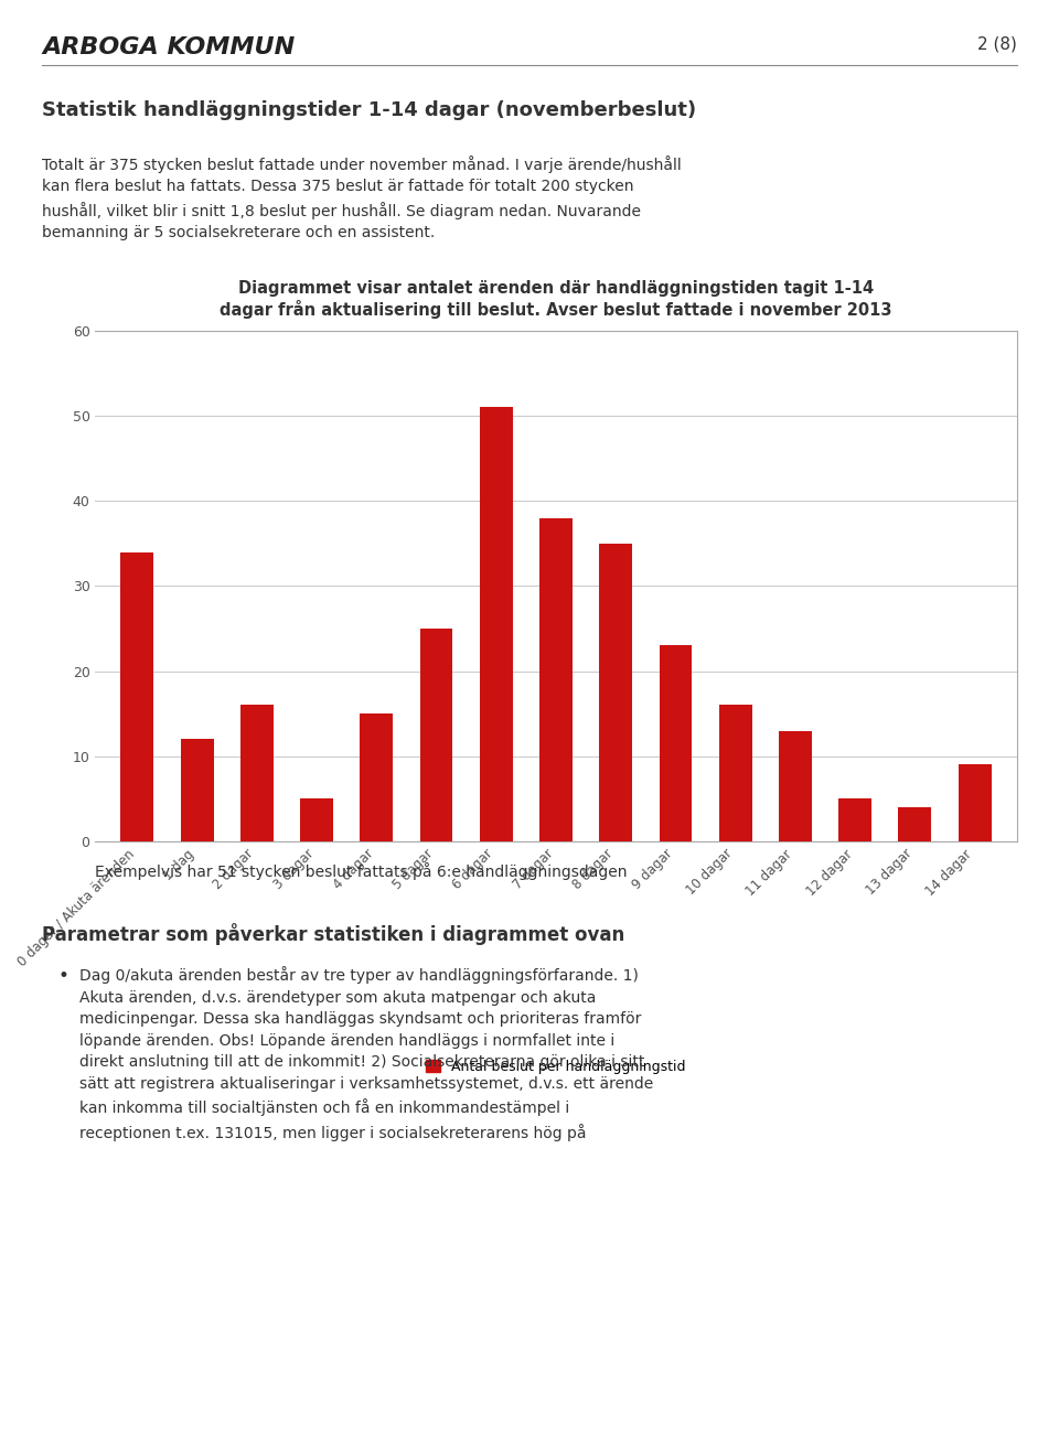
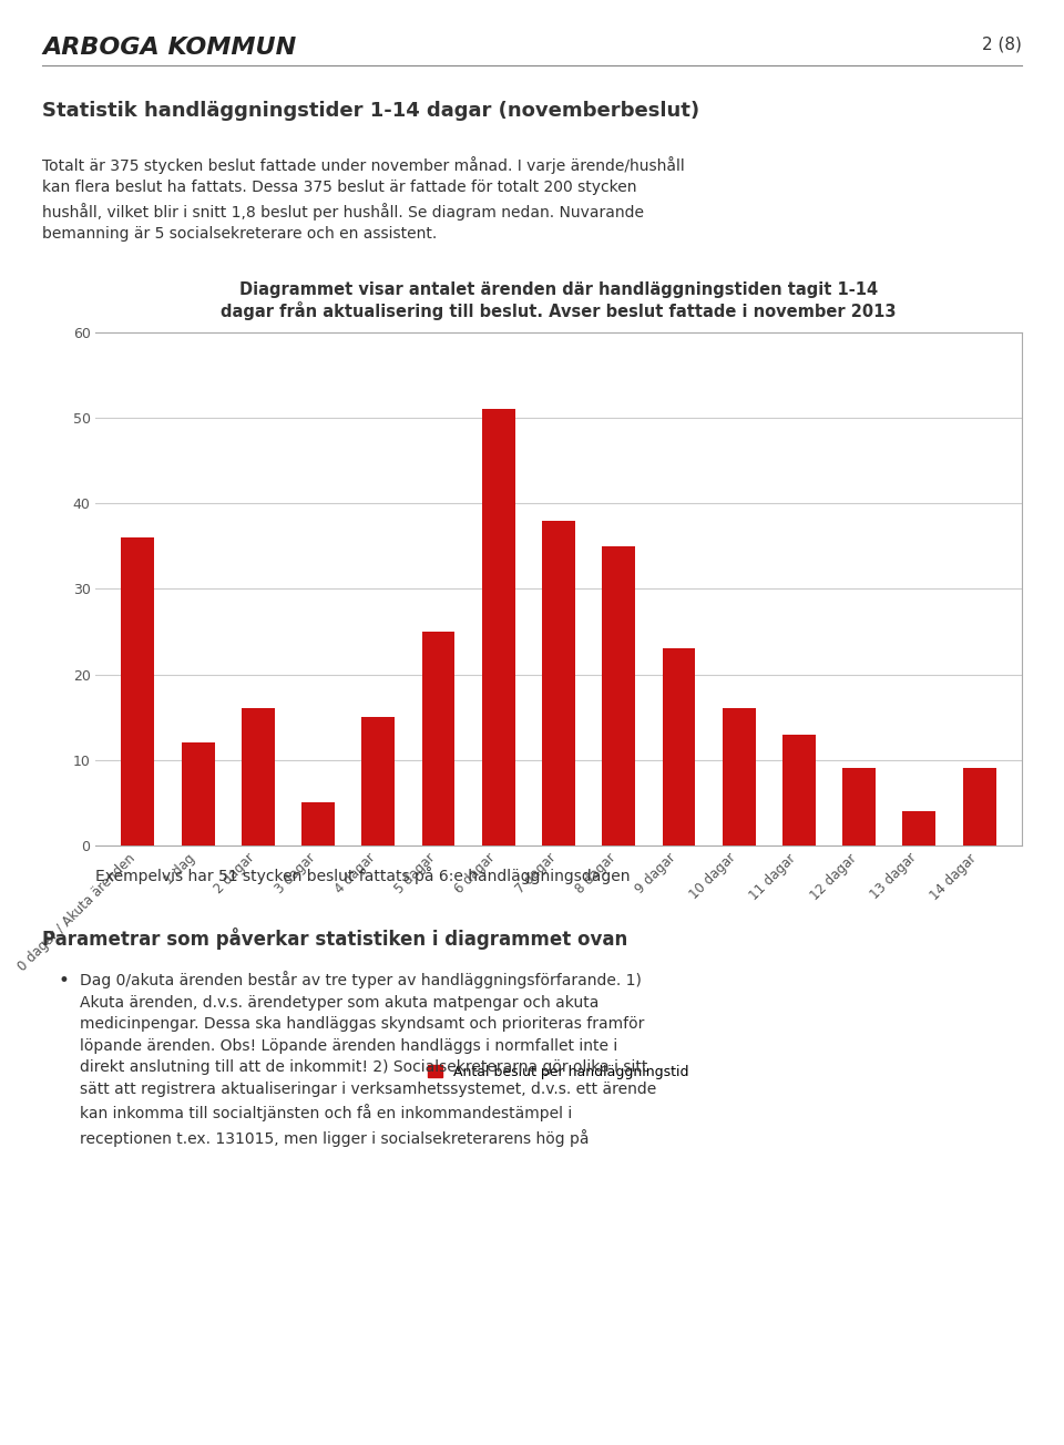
0 dagar / Akuta ärenden: 34 -> 36
12 dagar: 5 -> 9
